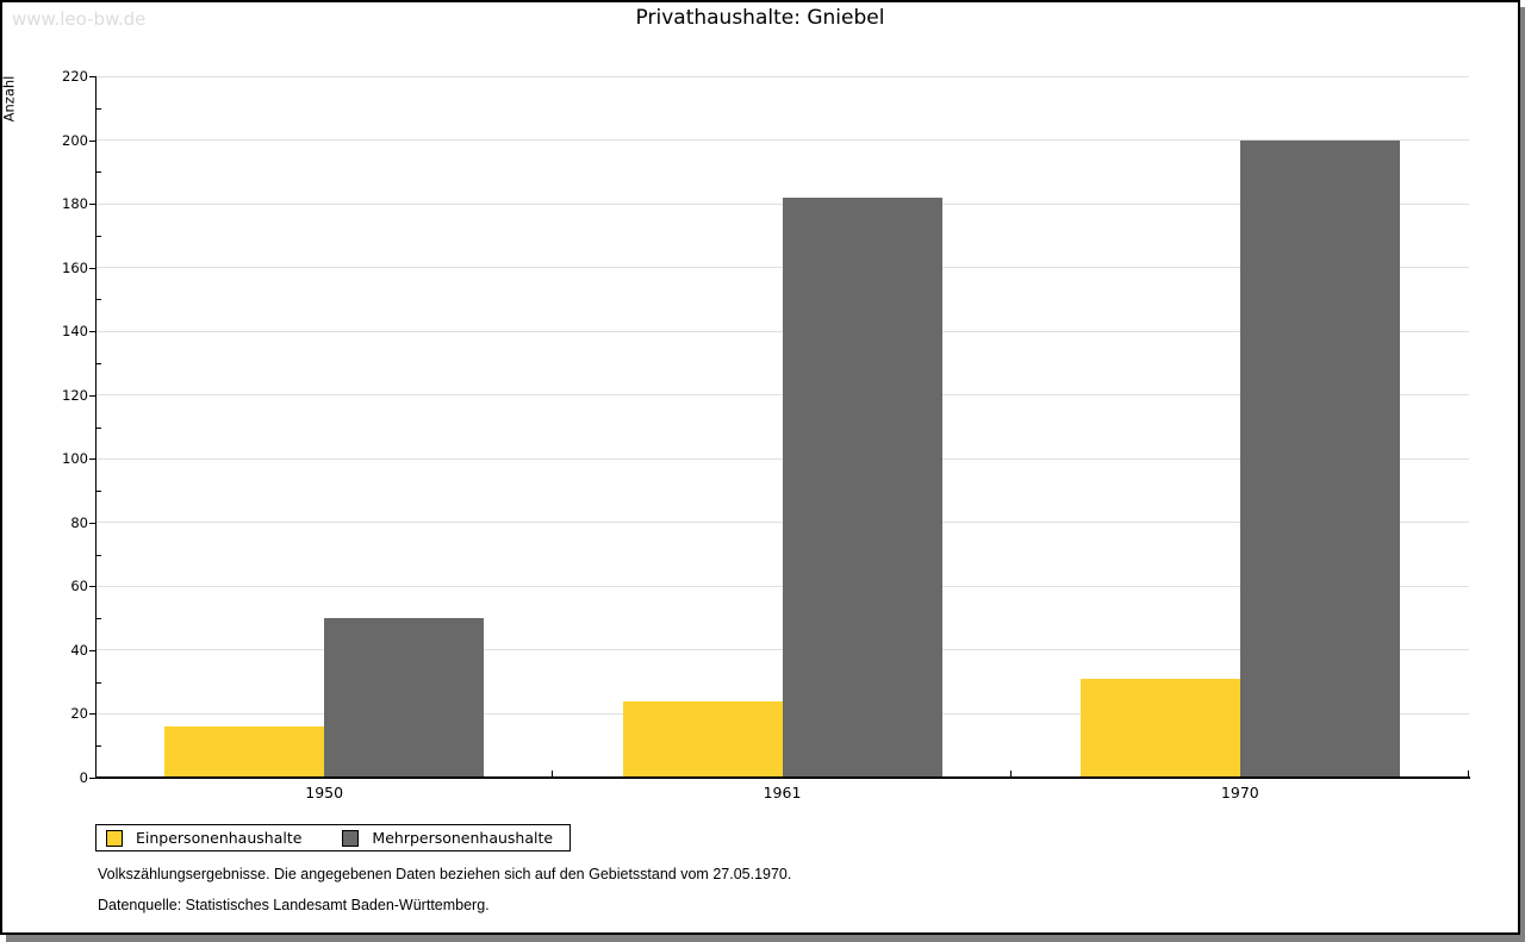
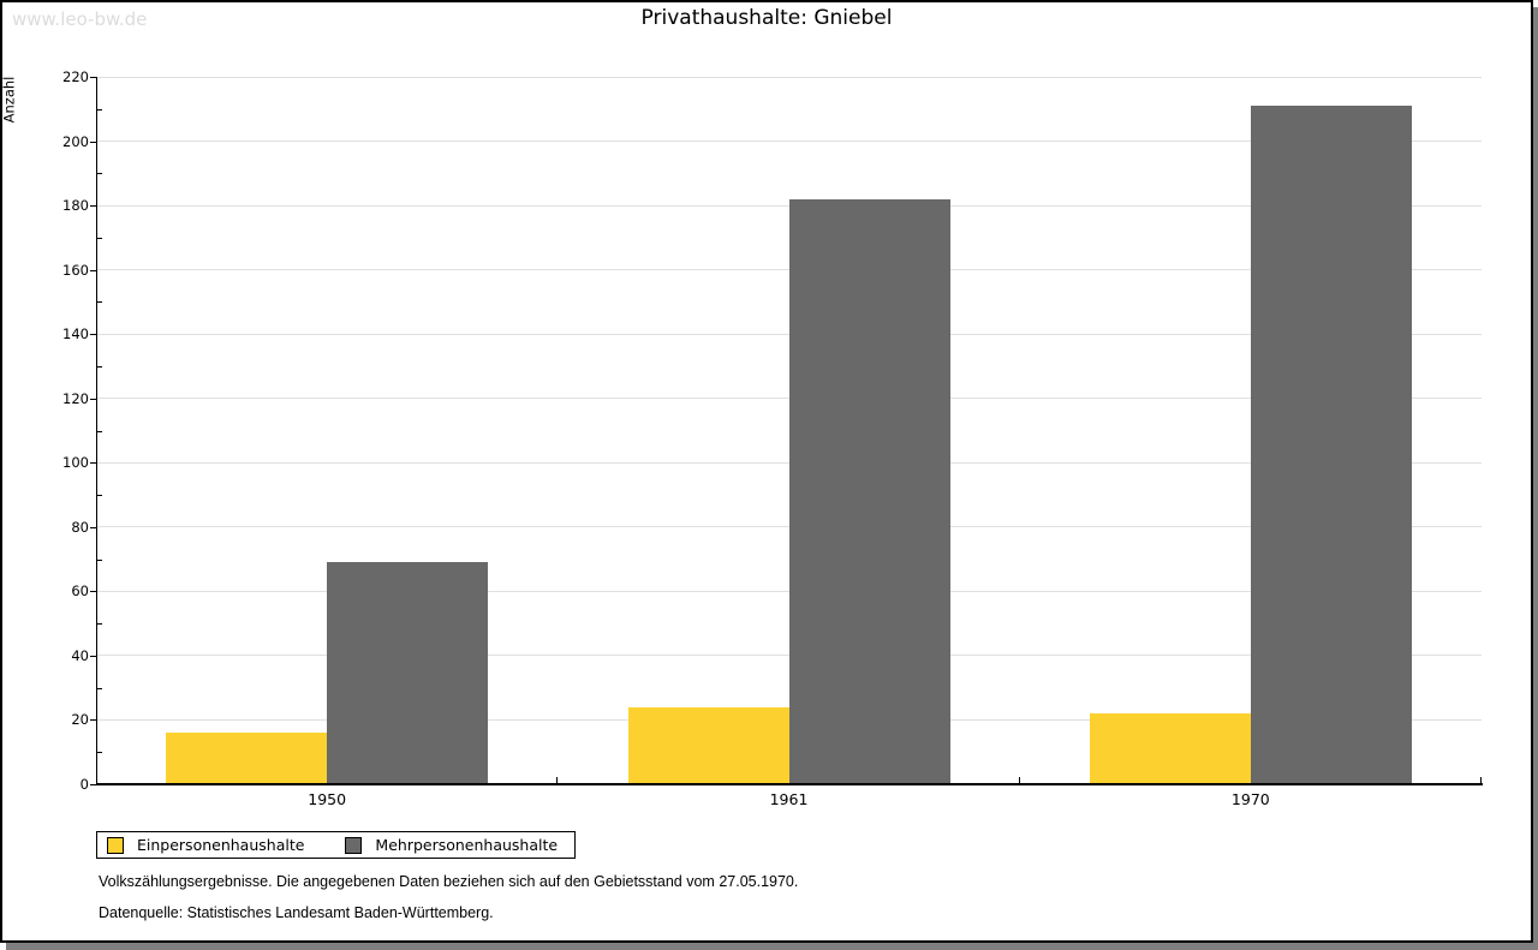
Mehrpersonenhaushalte/1950: 50 -> 69
Einpersonenhaushalte/1970: 31 -> 22
Mehrpersonenhaushalte/1970: 200 -> 211
